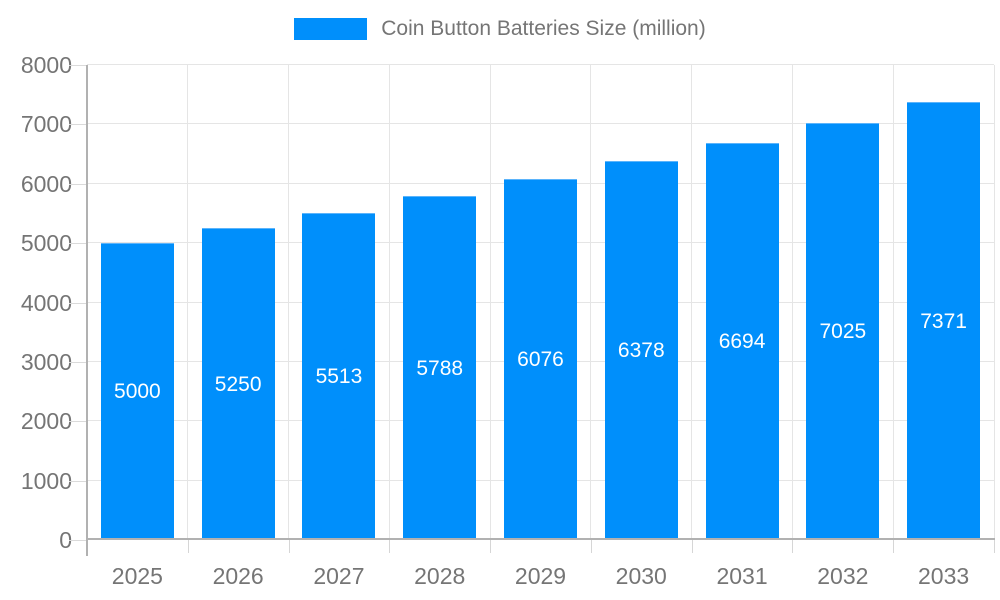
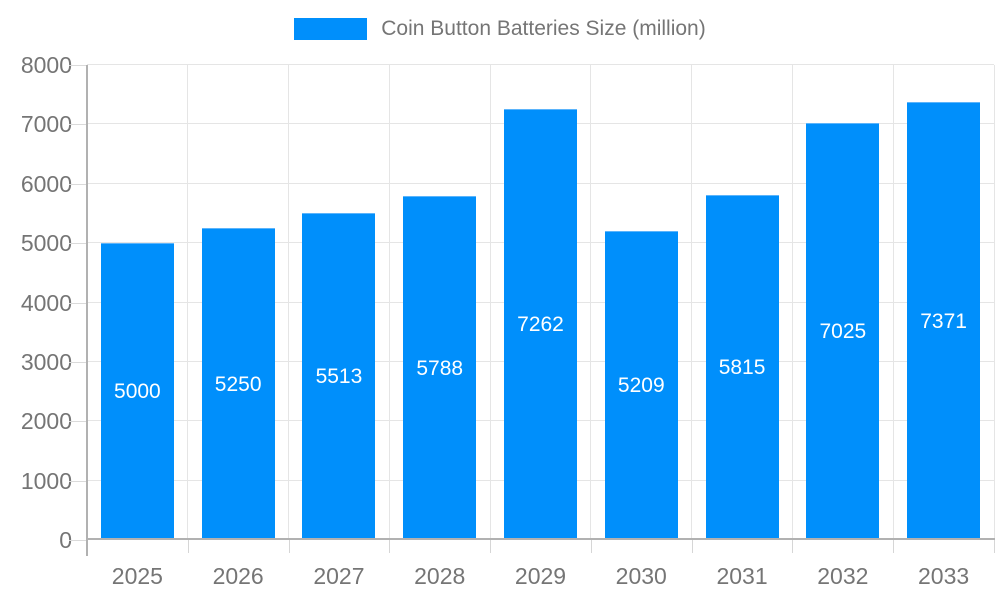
2029: 6076 -> 7262
2030: 6378 -> 5209
2031: 6694 -> 5815
